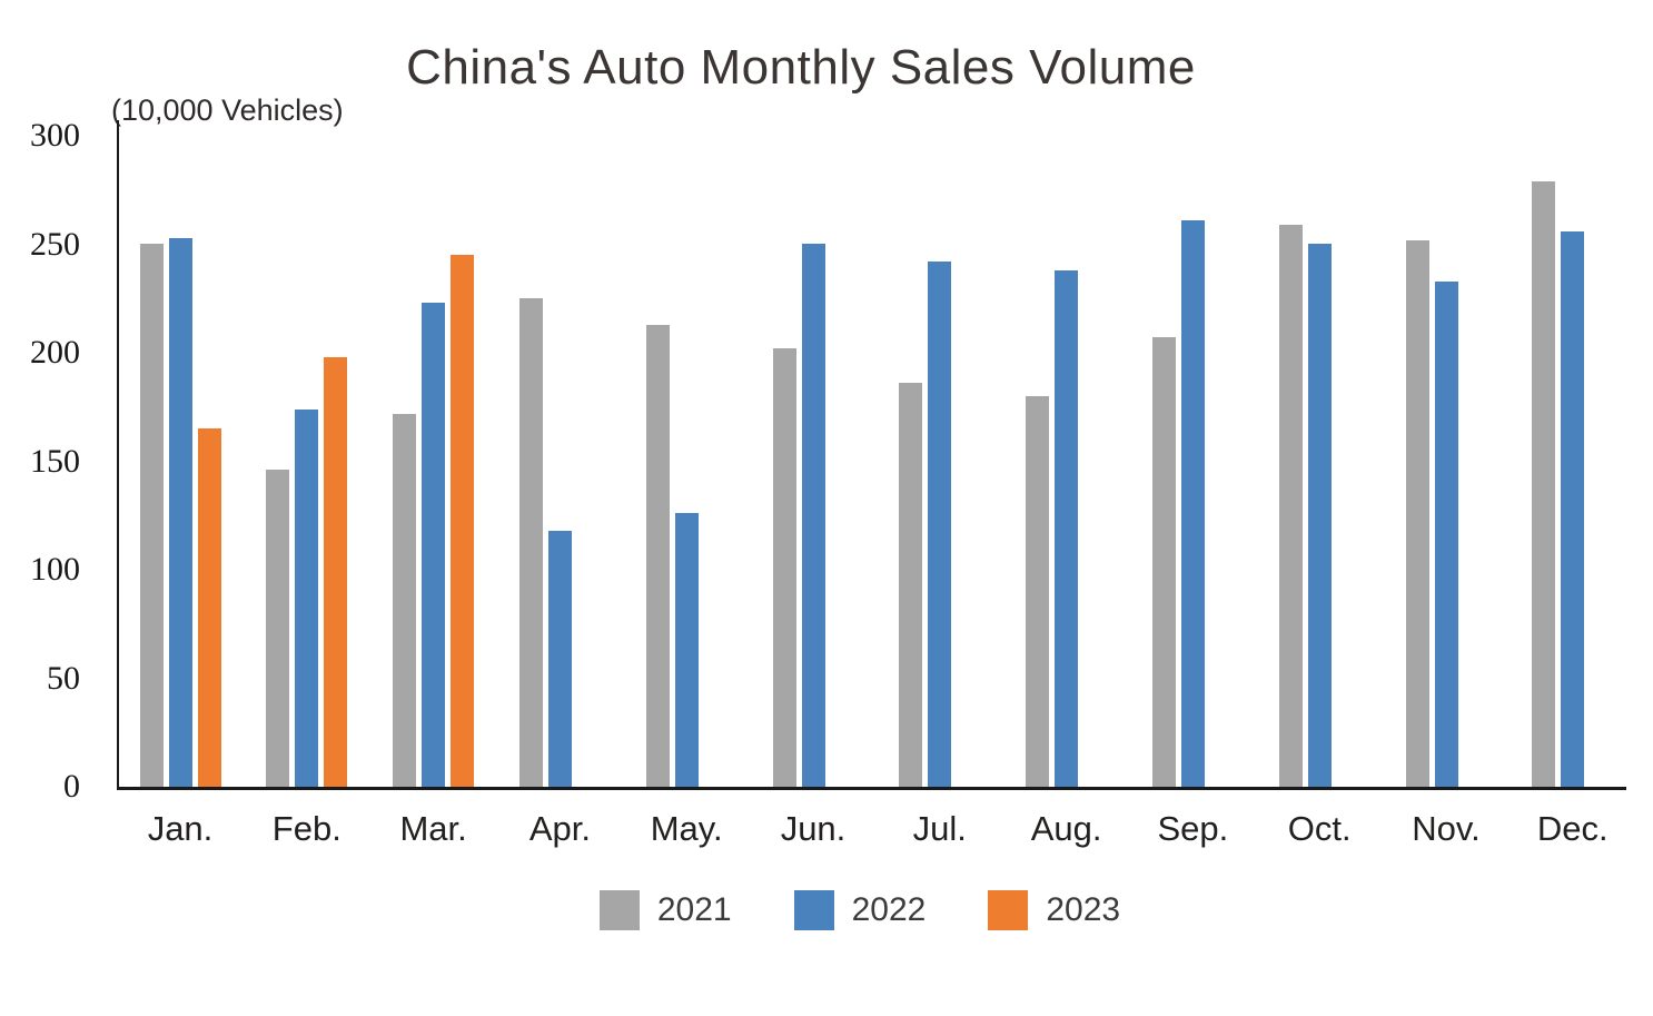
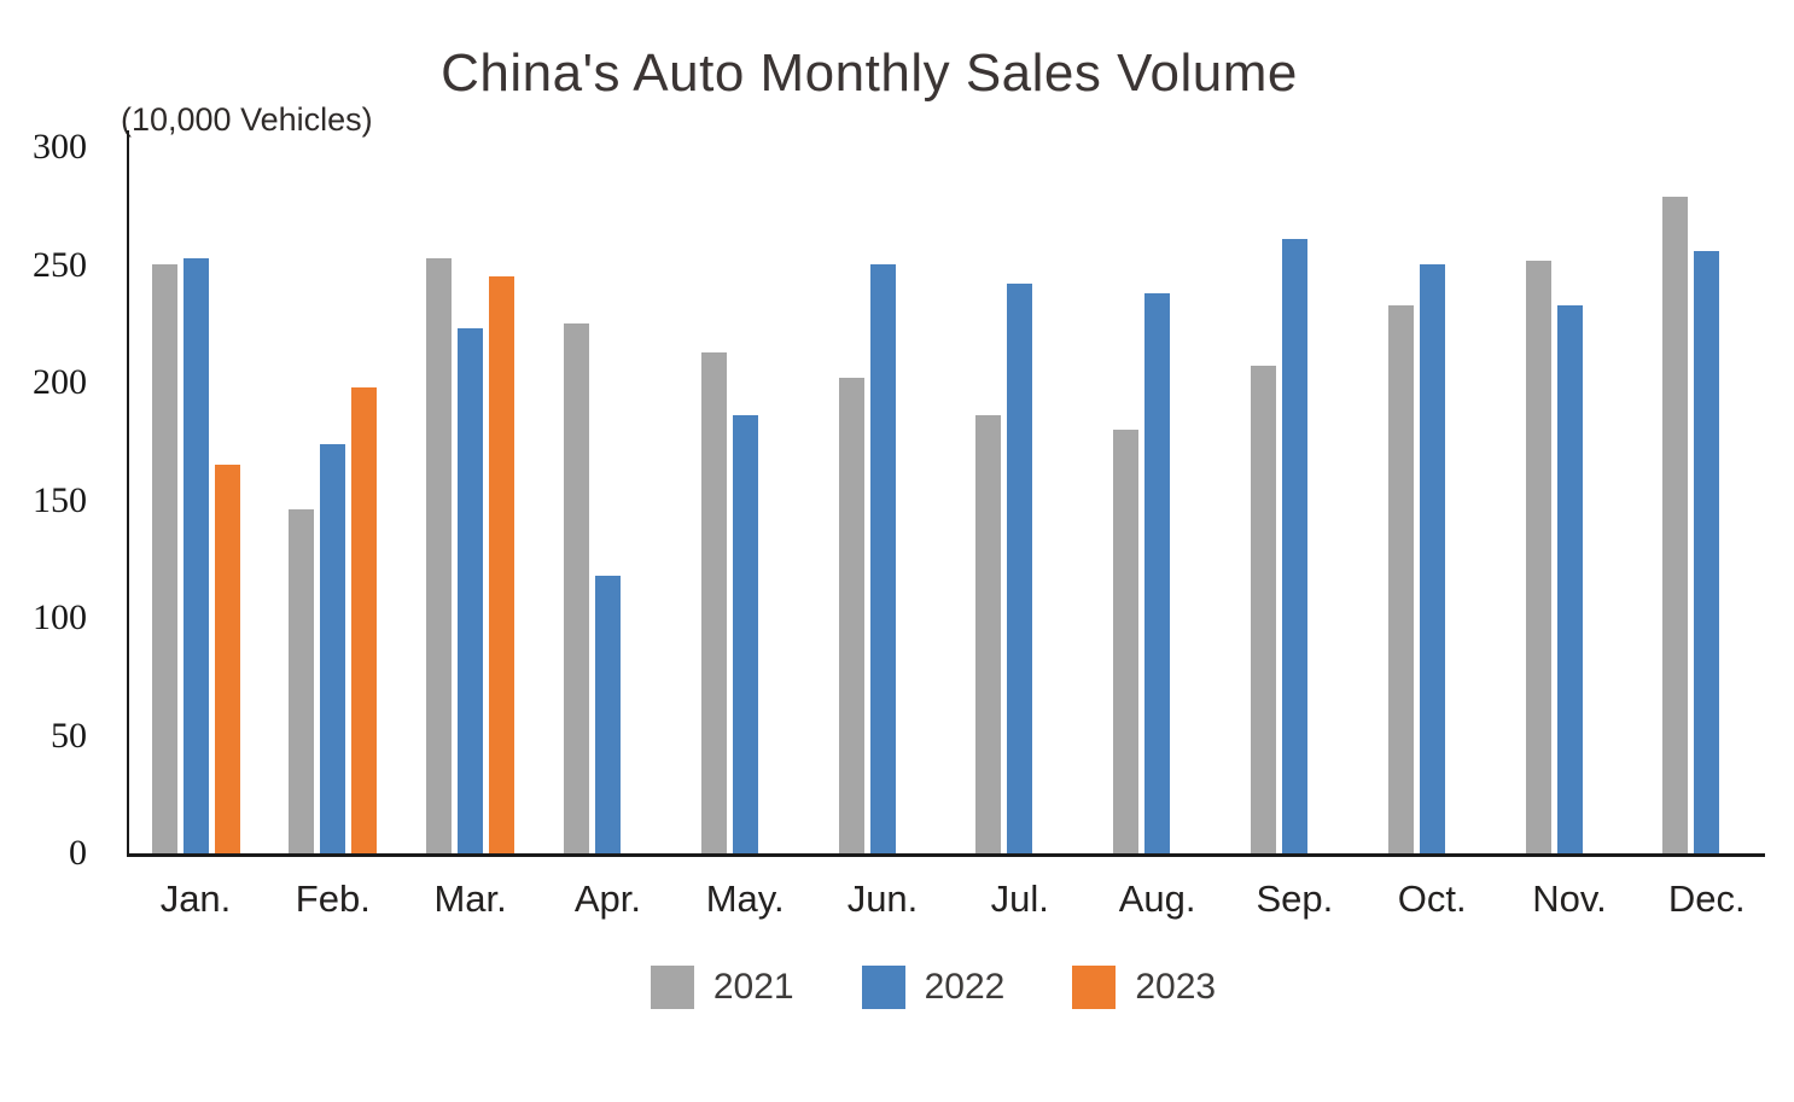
2021/Mar.: 172 -> 253
2022/May.: 126 -> 186
2021/Oct.: 259 -> 233
